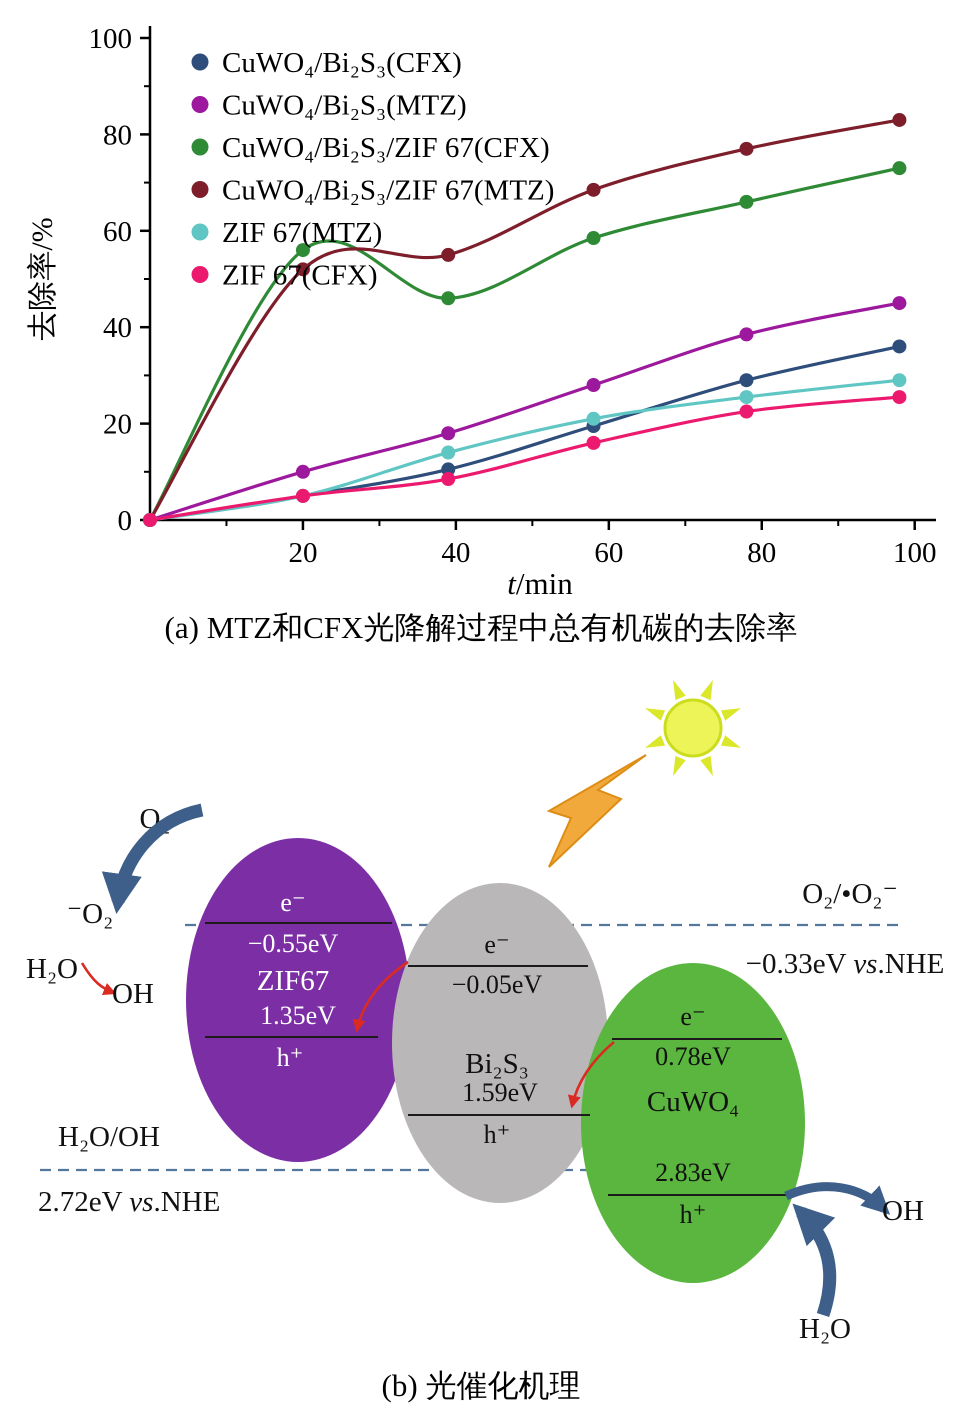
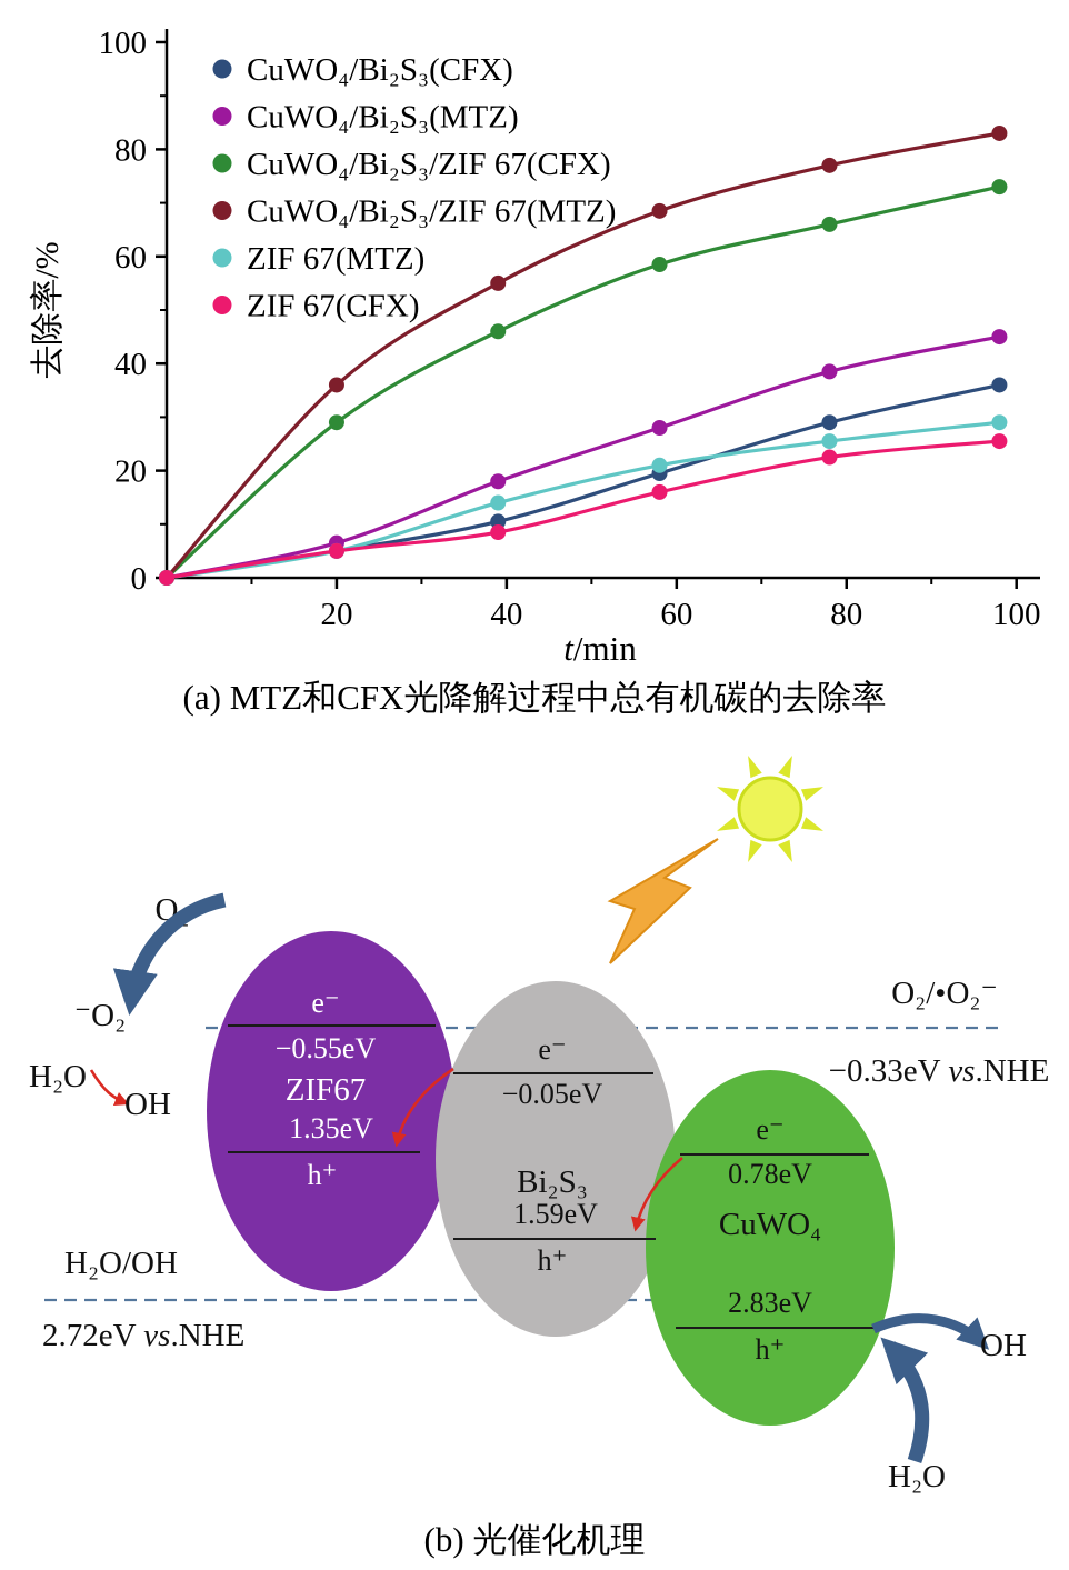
CuWO₄/Bi₂S₃(MTZ)/20: 10 -> 6
CuWO₄/Bi₂S₃/ZIF 67(CFX)/20: 56 -> 29
CuWO₄/Bi₂S₃/ZIF 67(MTZ)/20: 52 -> 36
